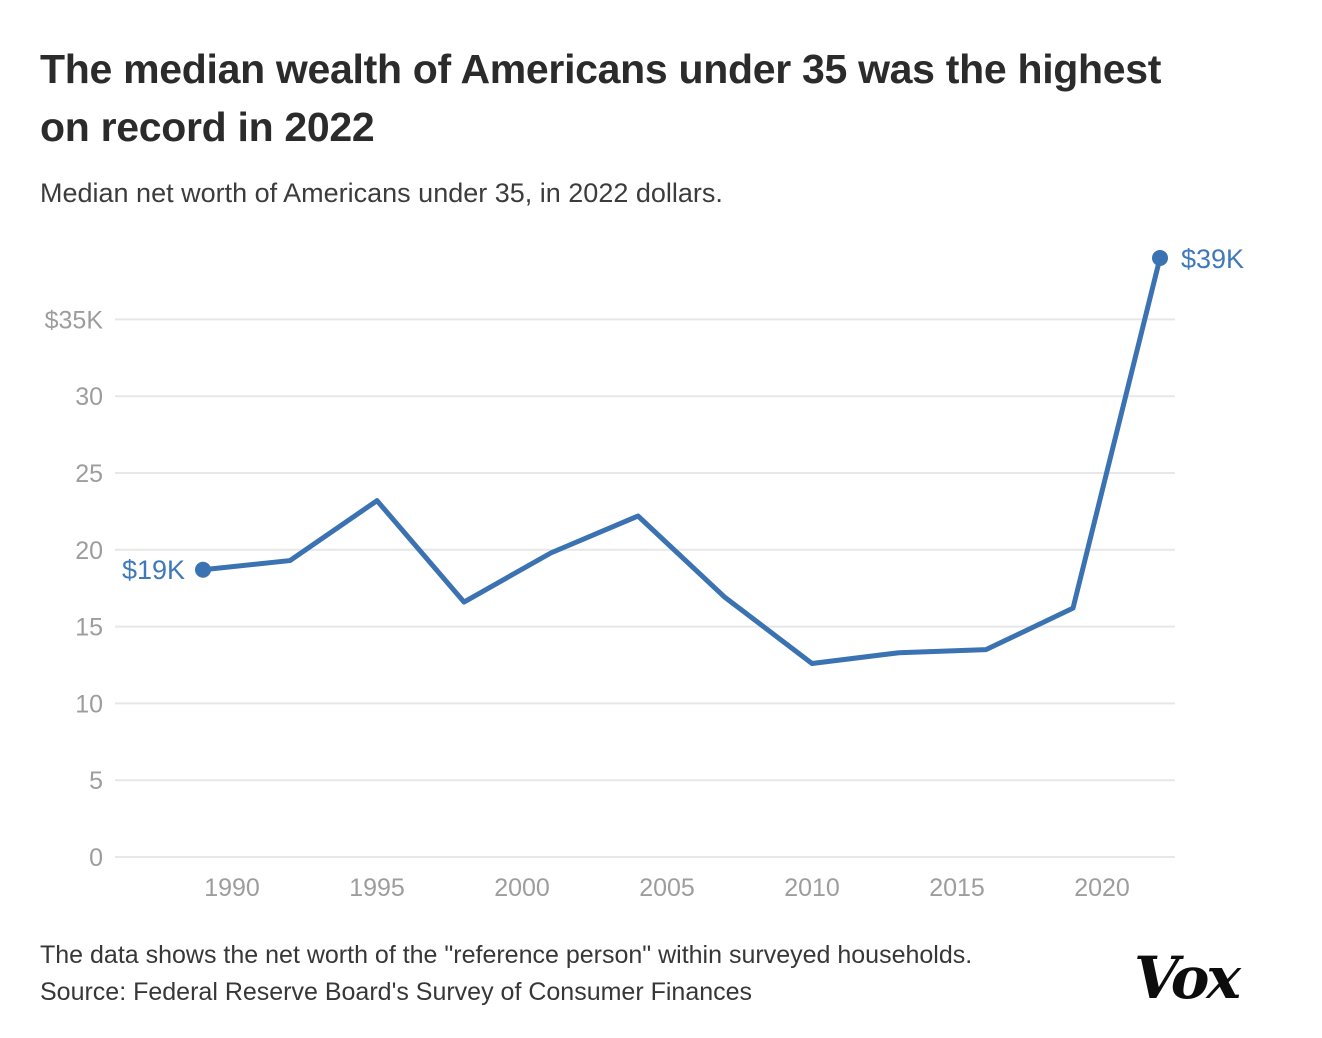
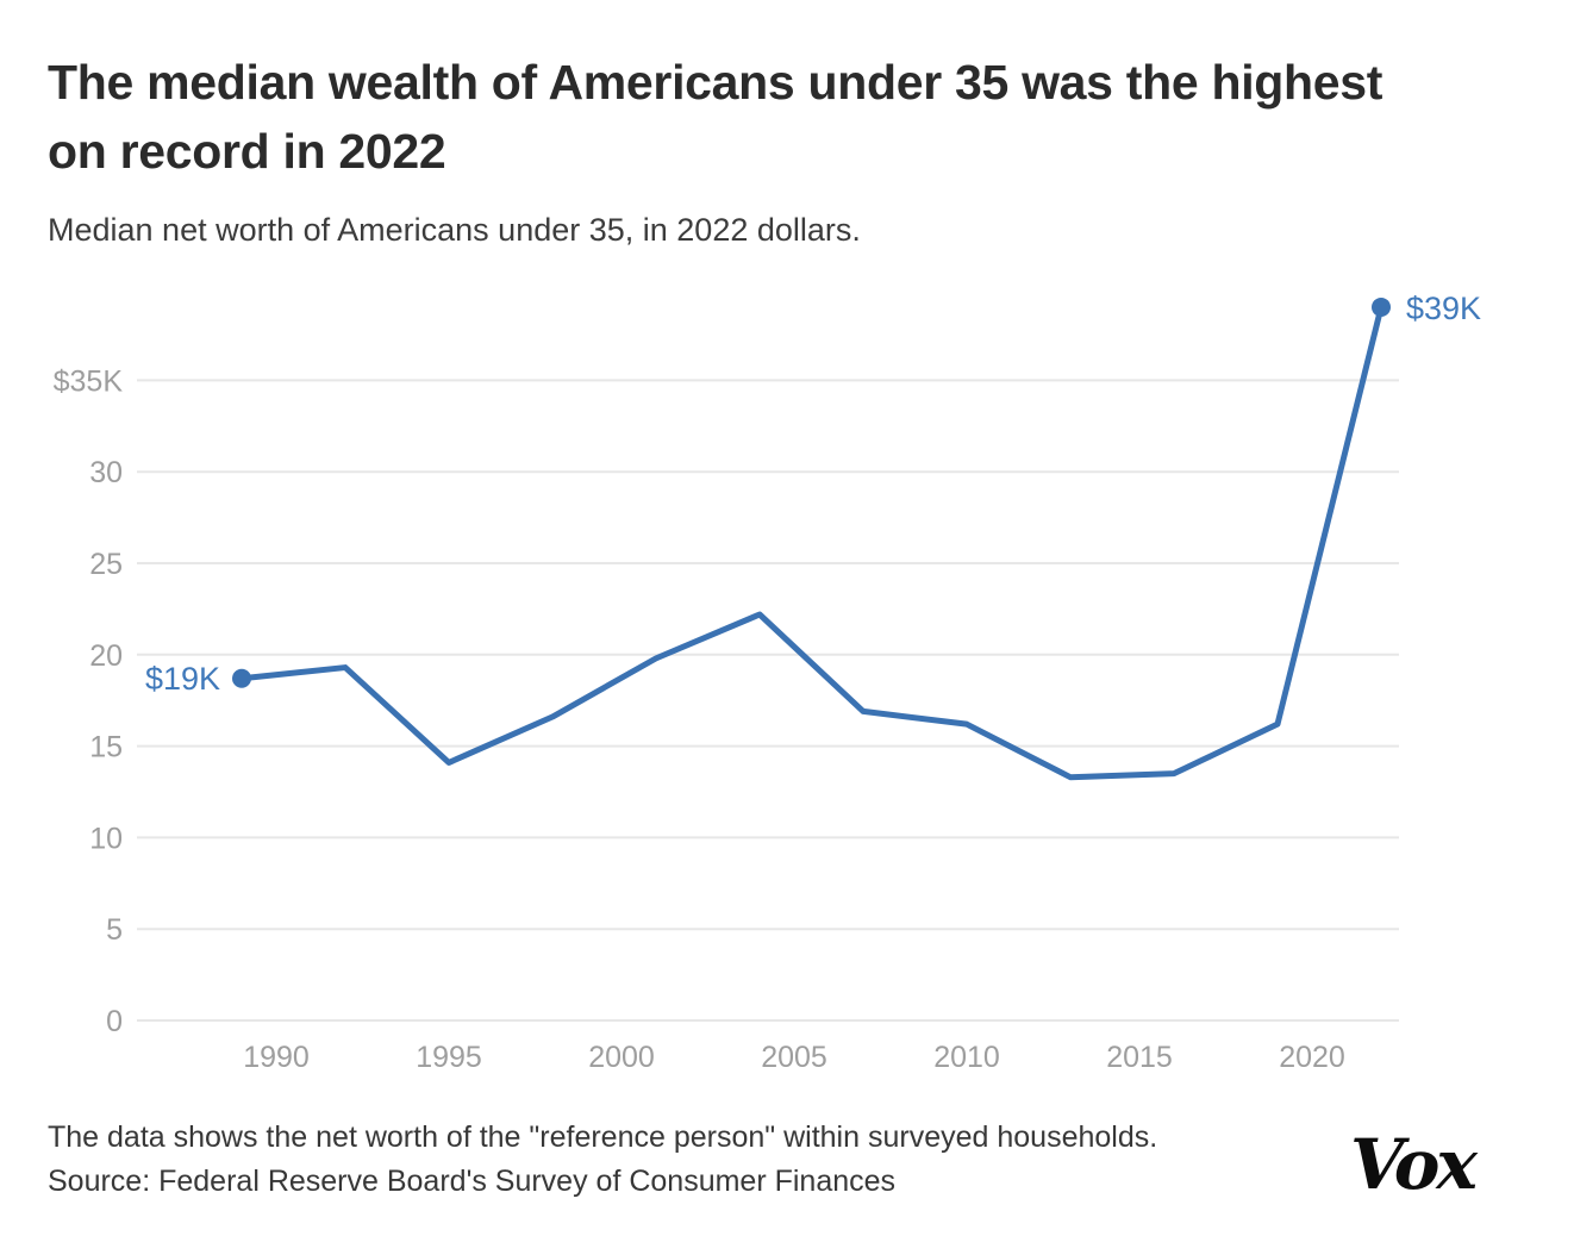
1995: $23.2K -> $14.1K
2010: $12.6K -> $16.2K
